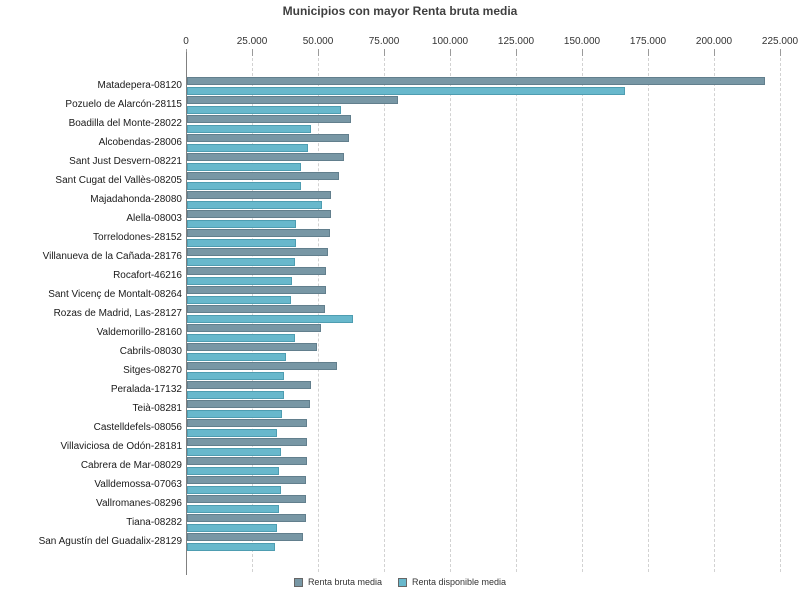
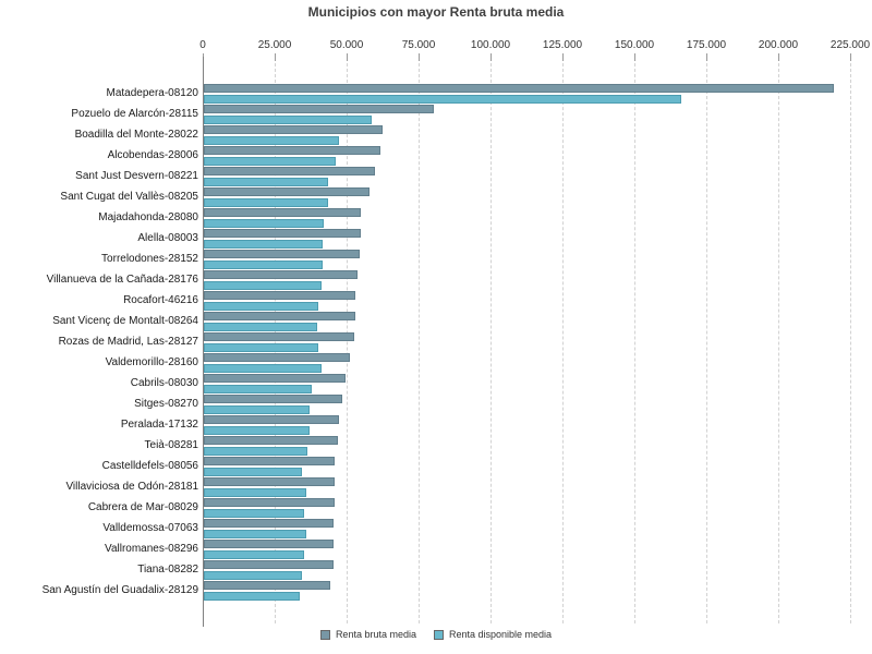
Renta disponible media/Majadahonda-28080: 51000 -> 42000
Renta disponible media/Rozas de Madrid, Las-28127: 63000 -> 40000
Renta bruta media/Sitges-08270: 57000 -> 48000
